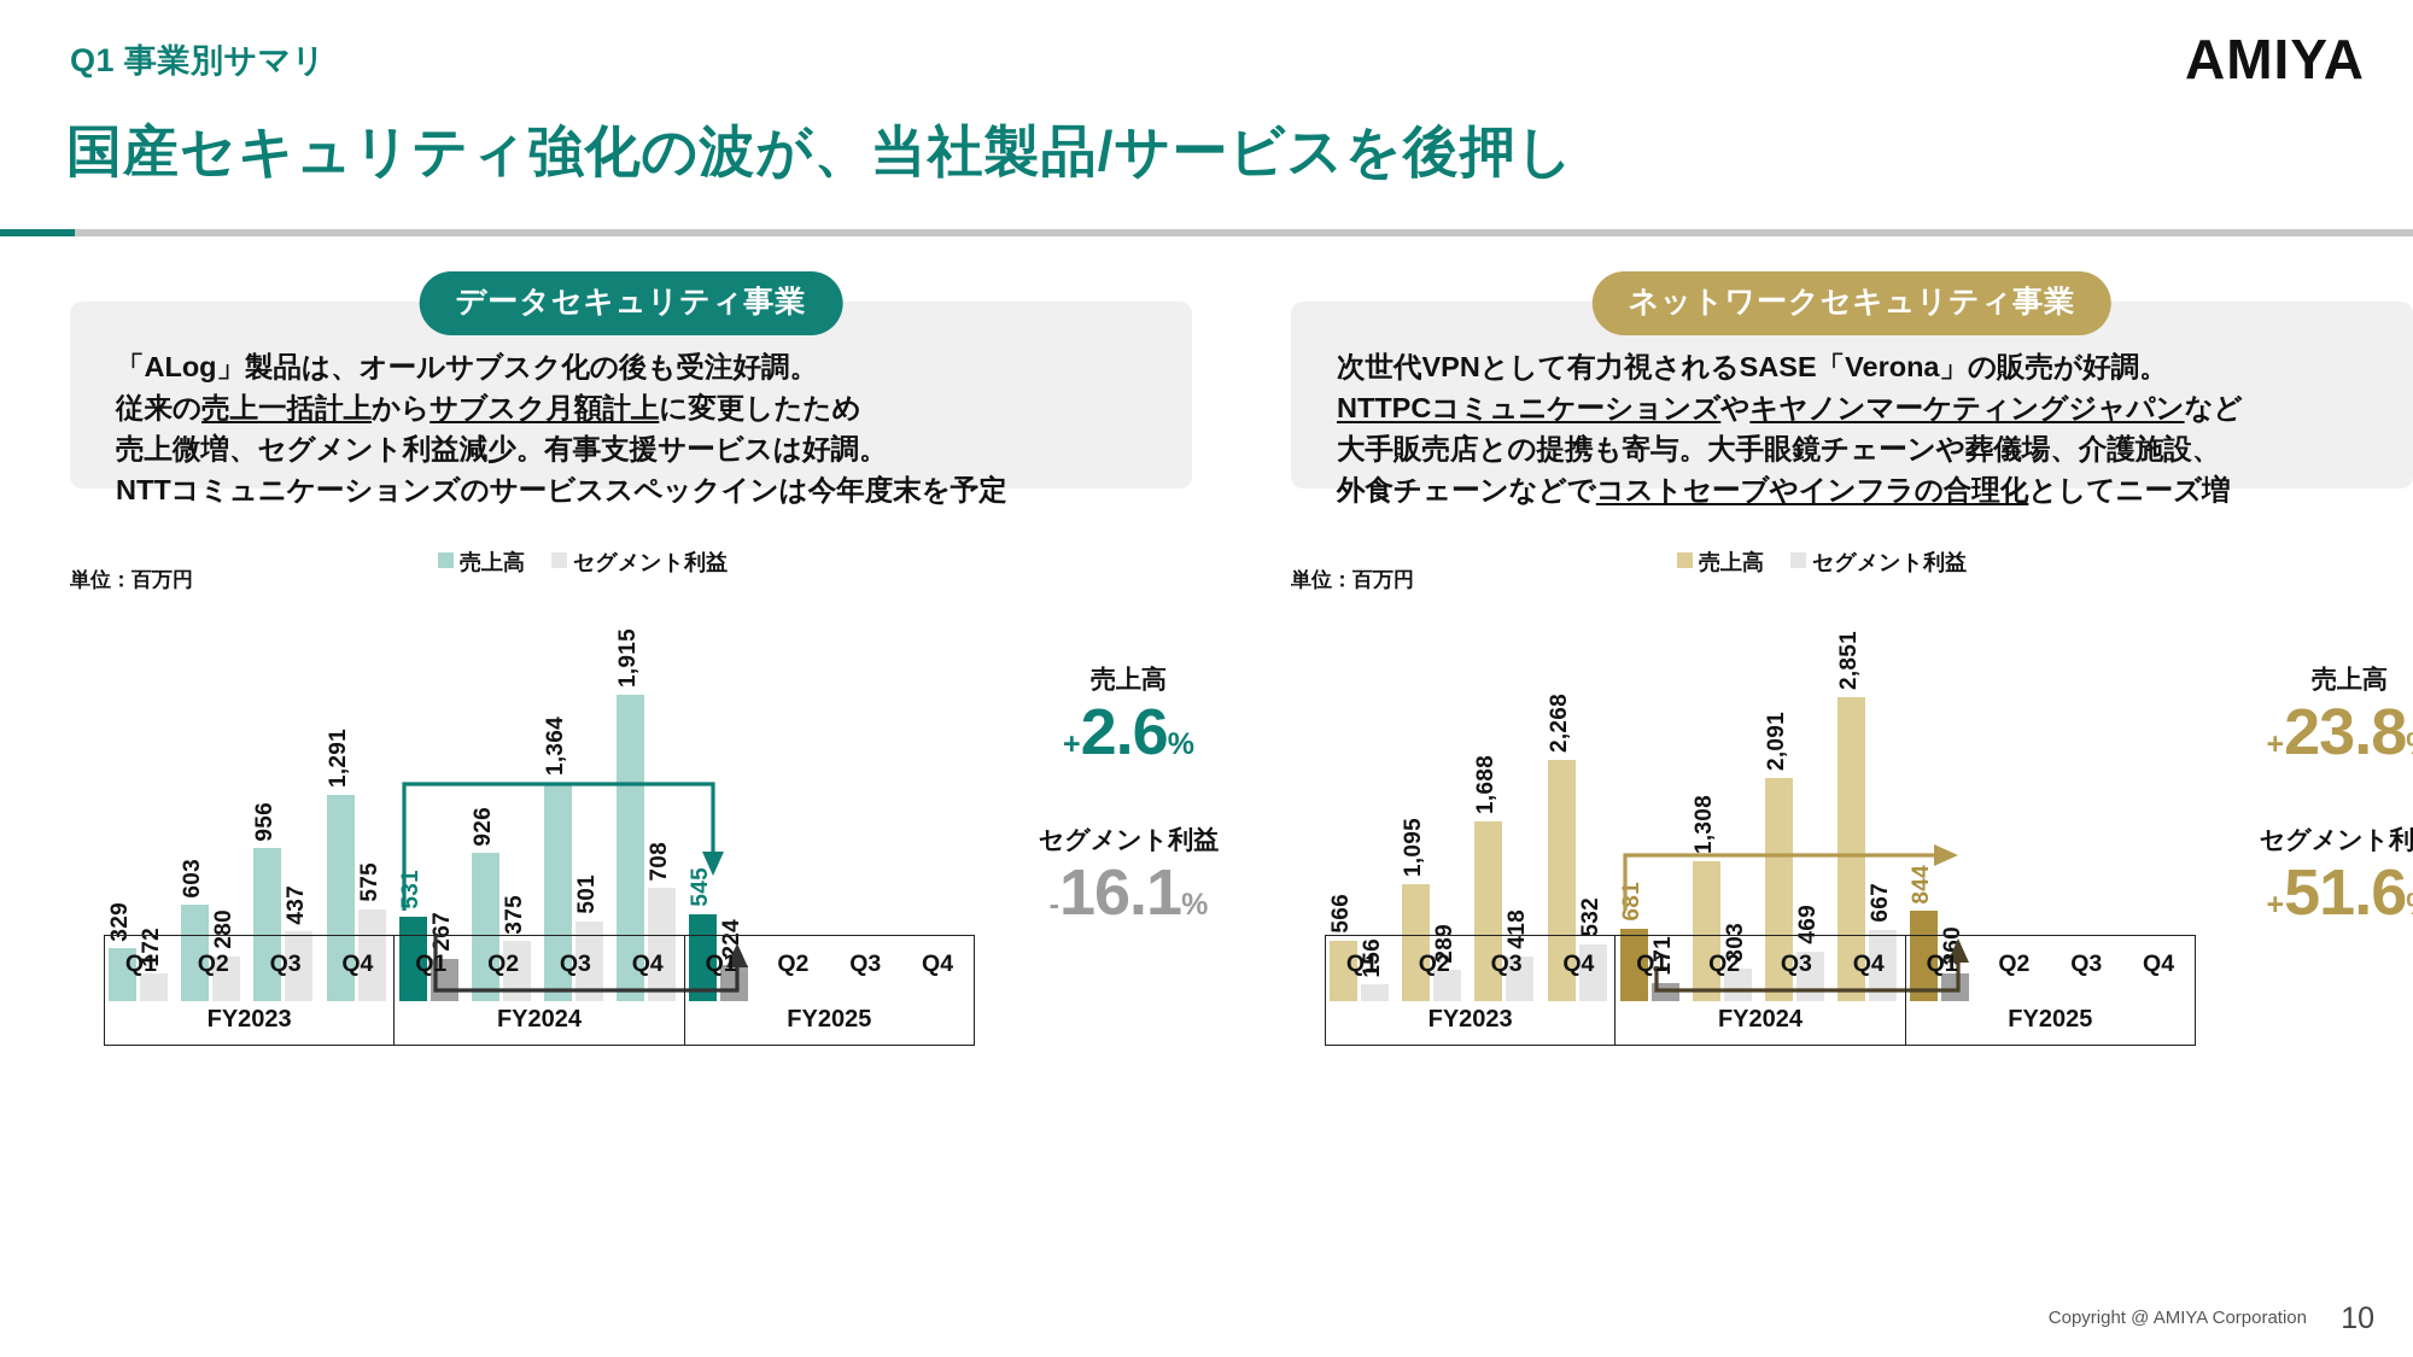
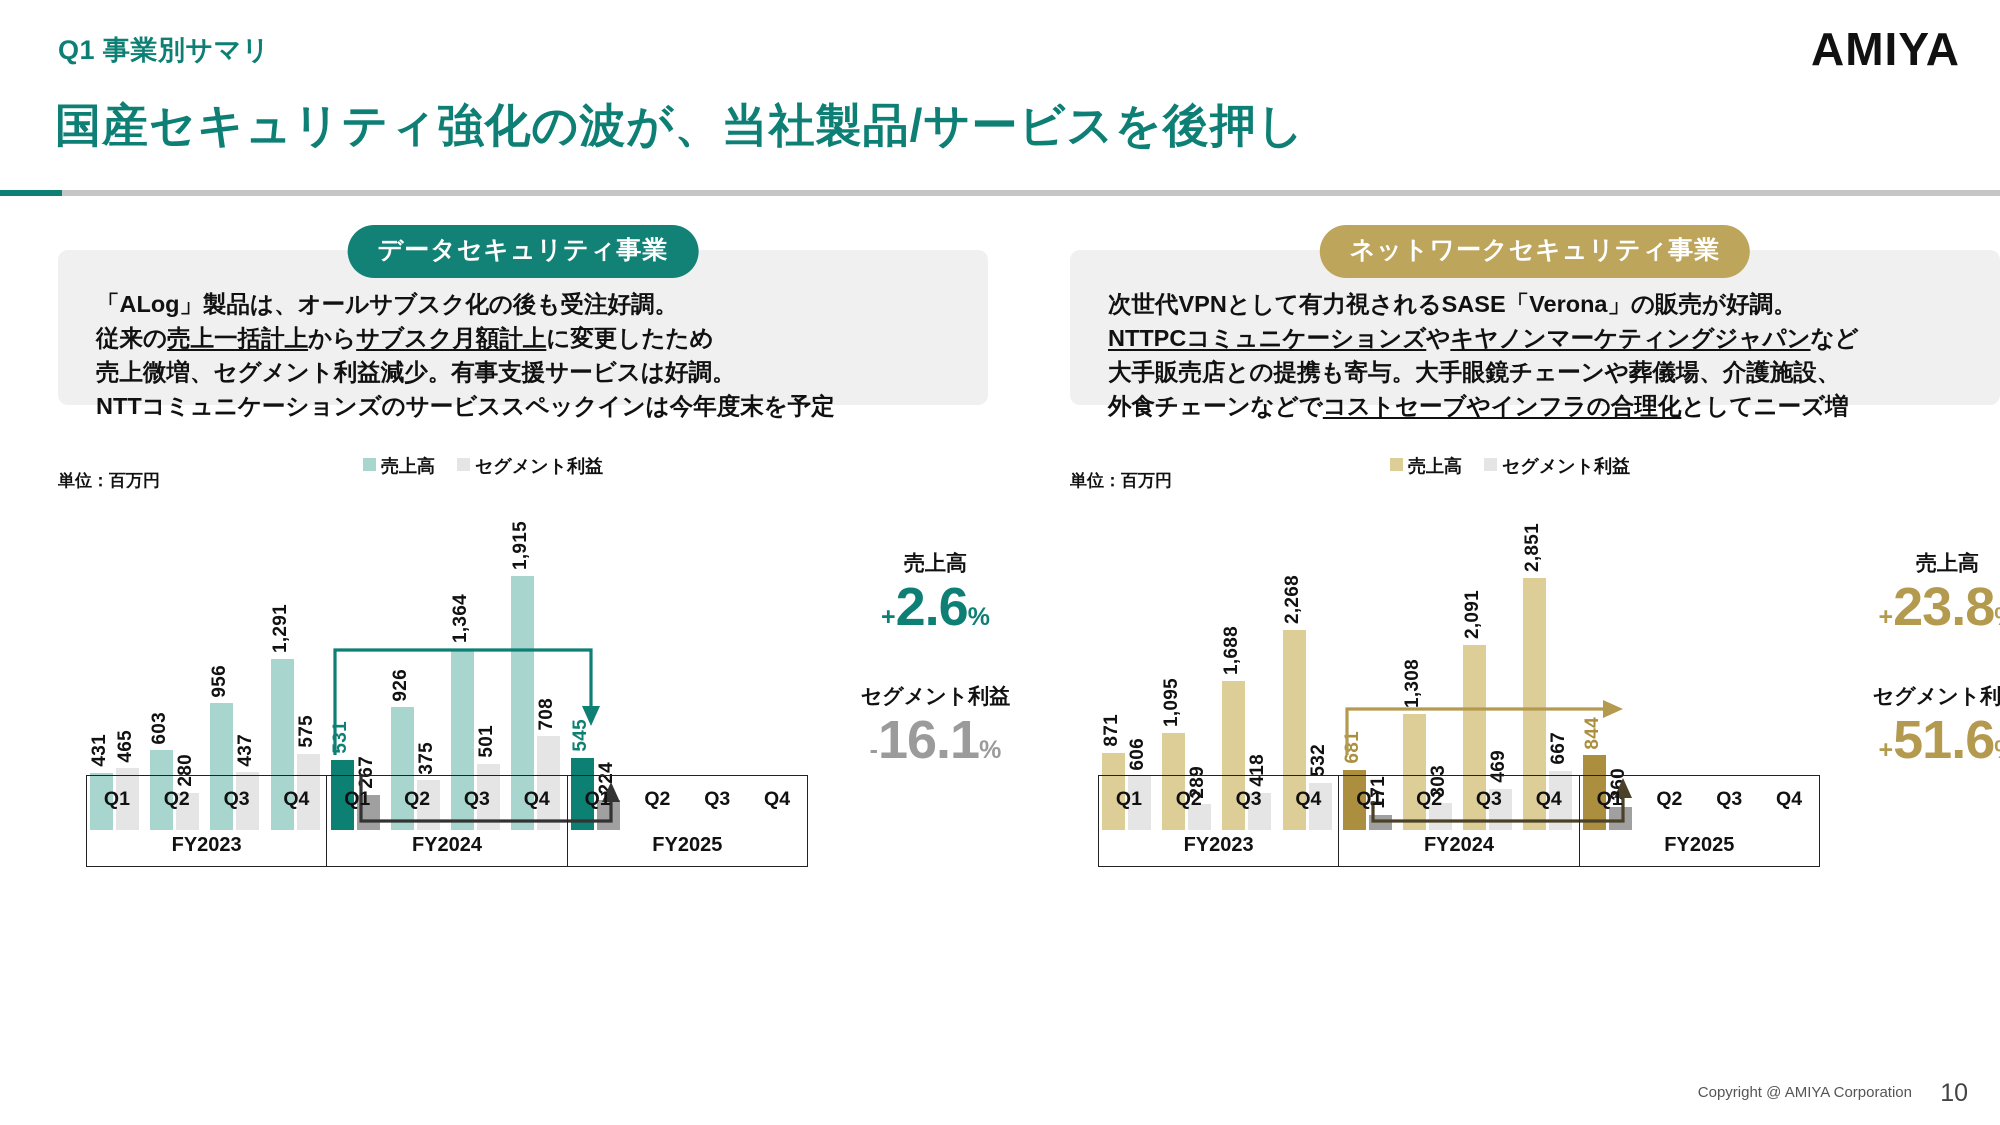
データセキュリティ事業/売上高/FY2023 Q1: 329 -> 431
データセキュリティ事業/セグメント利益/FY2023 Q1: 172 -> 465
ネットワークセキュリティ事業/売上高/FY2023 Q1: 566 -> 871
ネットワークセキュリティ事業/セグメント利益/FY2023 Q1: 156 -> 606
